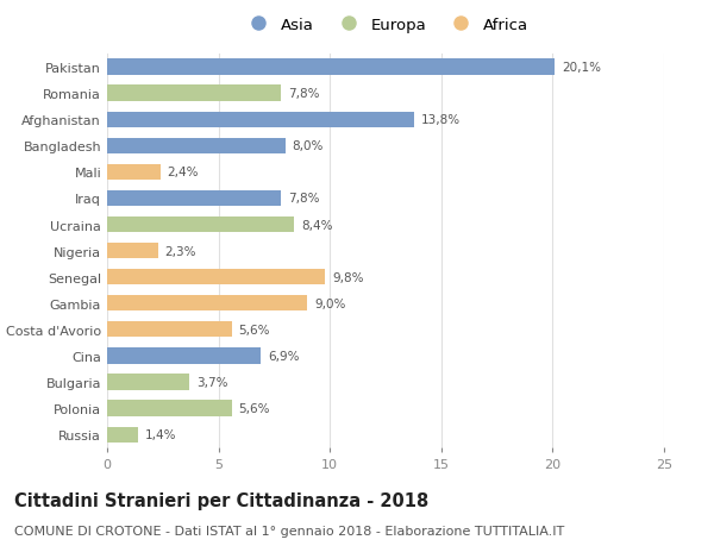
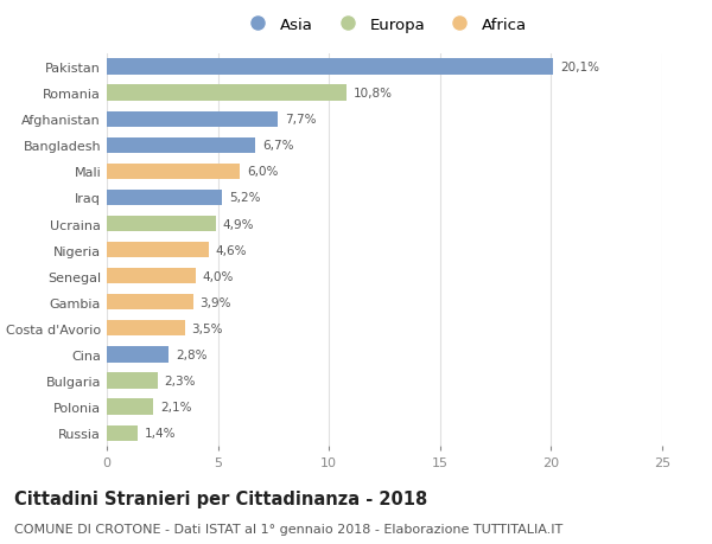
Romania: 7,8% -> 10,8%
Afghanistan: 13,8% -> 7,7%
Bangladesh: 8,0% -> 6,7%
Mali: 2,4% -> 6,0%
Iraq: 7,8% -> 5,2%
Ucraina: 8,4% -> 4,9%
Nigeria: 2,3% -> 4,6%
Senegal: 9,8% -> 4,0%
Gambia: 9,0% -> 3,9%
Costa d'Avorio: 5,6% -> 3,5%
Cina: 6,9% -> 2,8%
Bulgaria: 3,7% -> 2,3%
Polonia: 5,6% -> 2,1%
